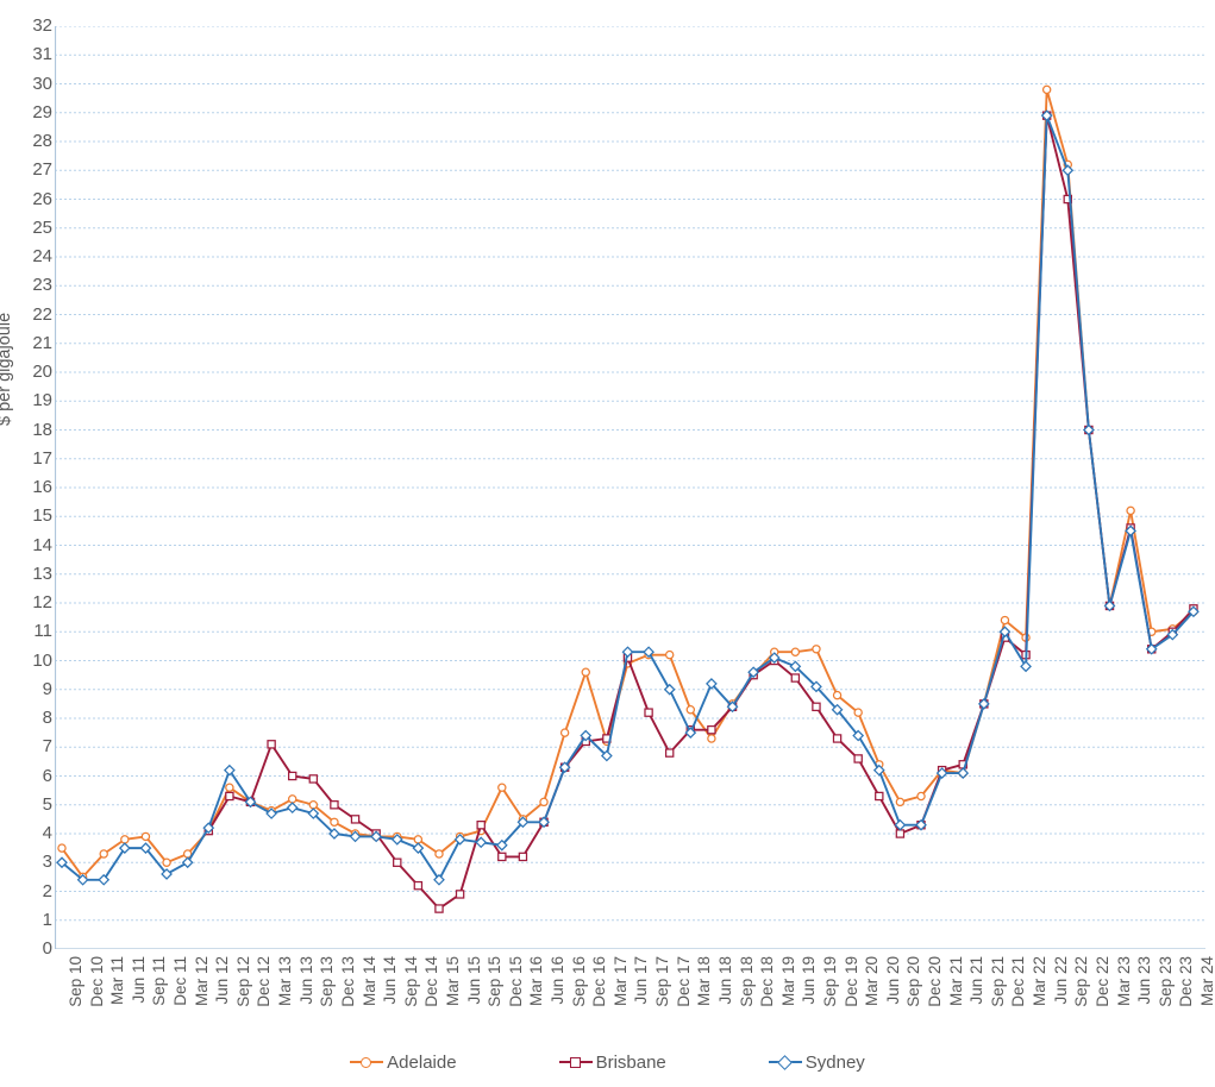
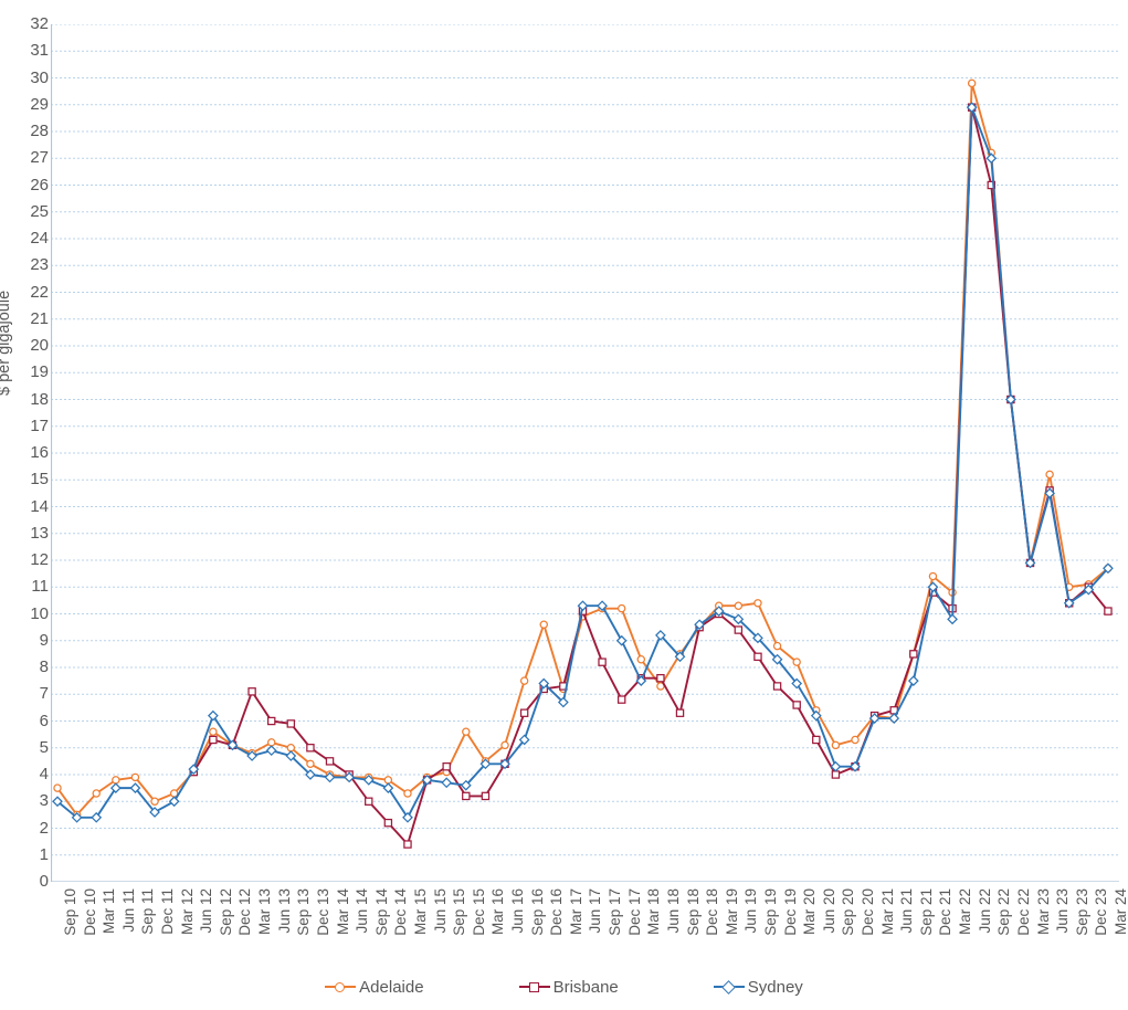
Brisbane/Jun 15: 1.9 -> 3.8
Sydney/Sep 16: 6.3 -> 5.3
Brisbane/Sep 18: 8.4 -> 6.3
Sydney/Sep 21: 8.5 -> 7.5
Brisbane/Mar 24: 11.8 -> 10.1
